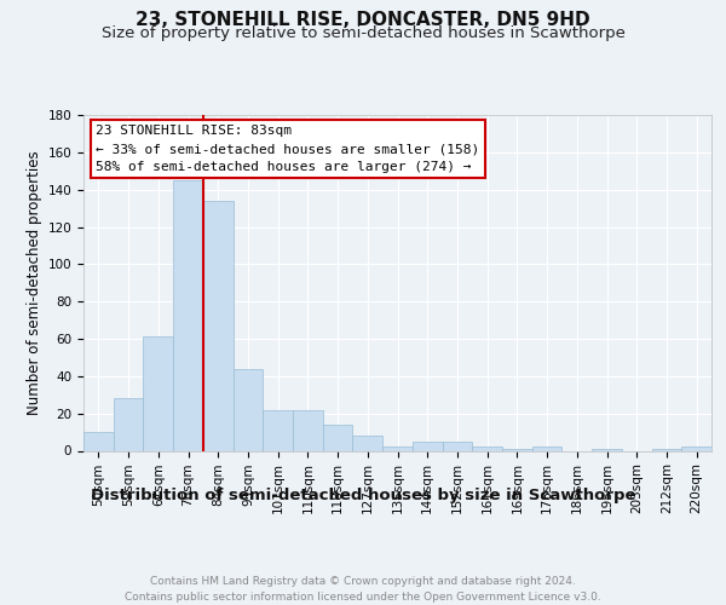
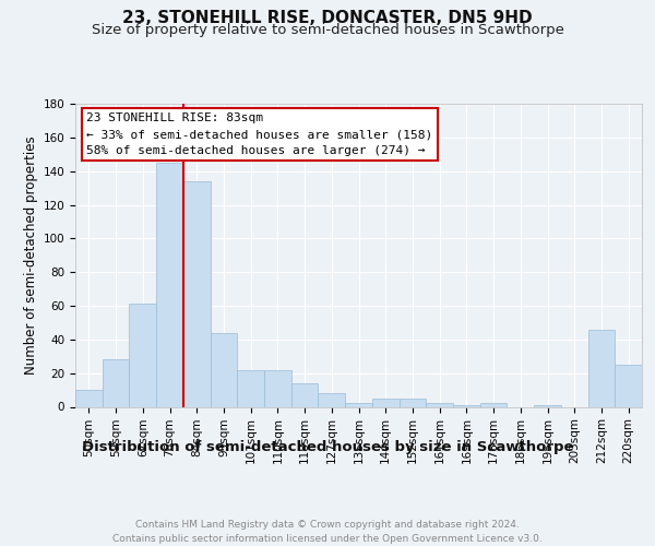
212sqm: 1 -> 46
220sqm: 2 -> 25
